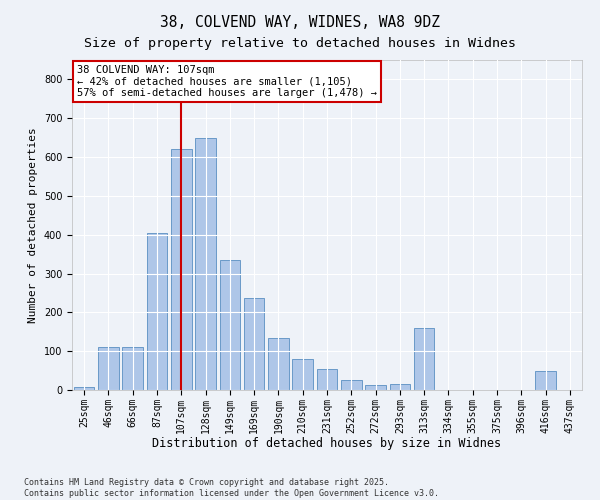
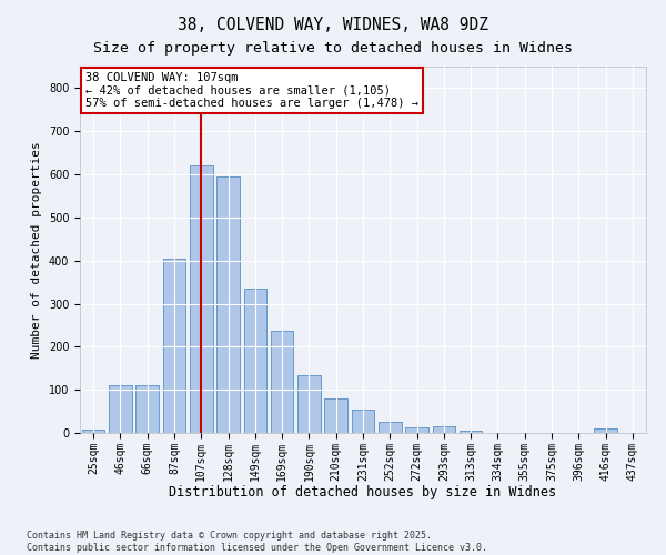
128sqm: 650 -> 595
313sqm: 160 -> 5
416sqm: 50 -> 10
